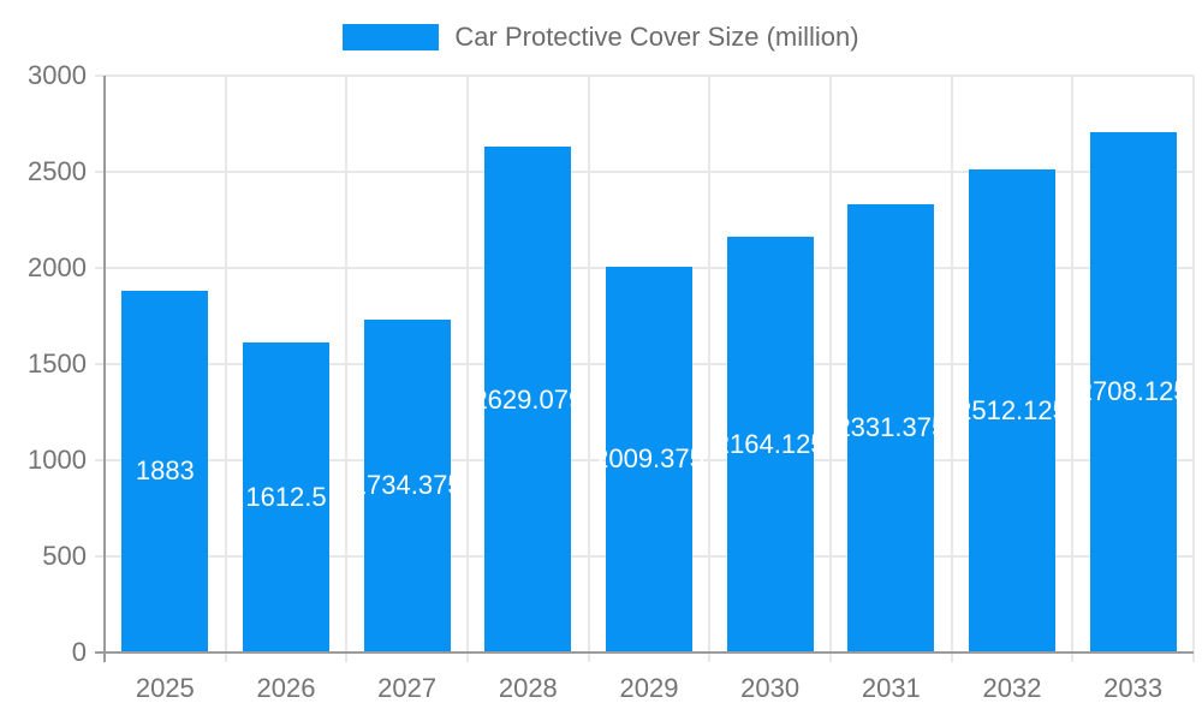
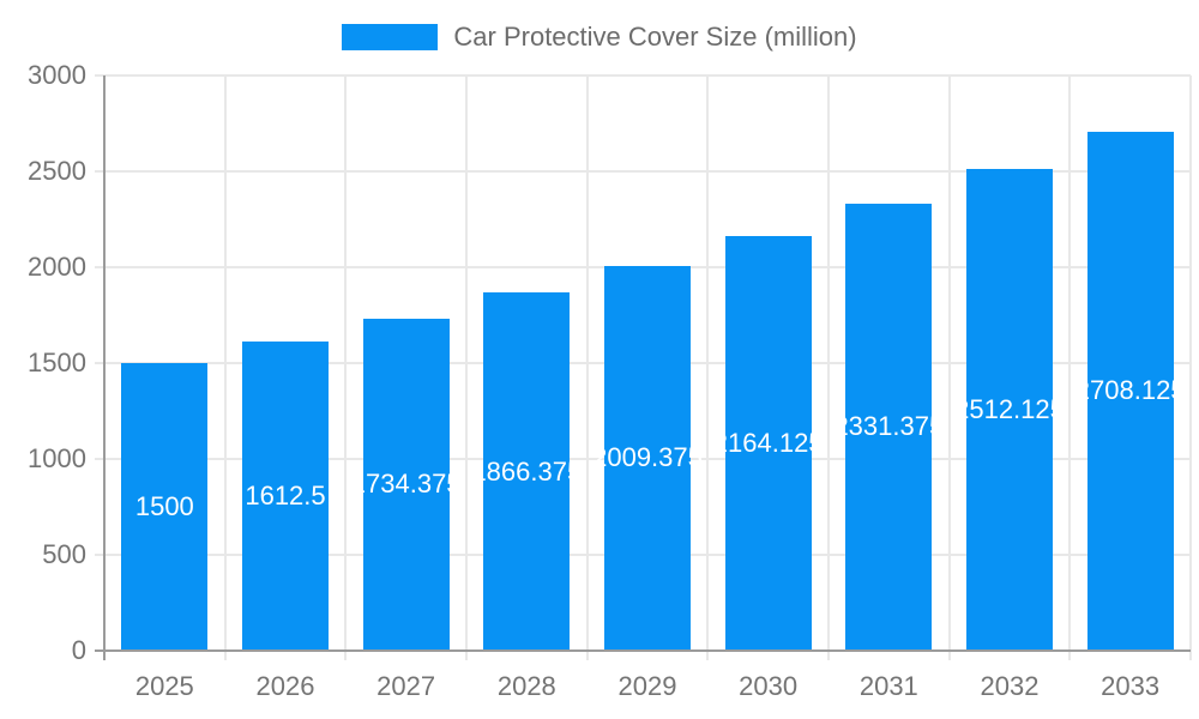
2025: 1883 -> 1500
2028: 2629.079 -> 1866.375
